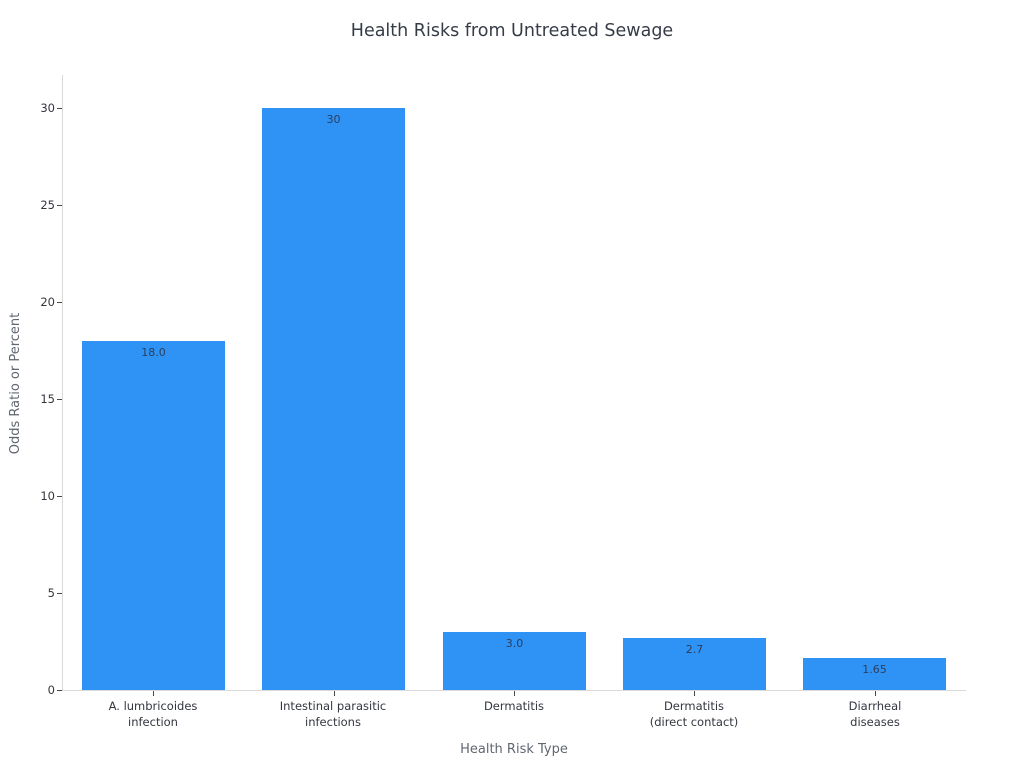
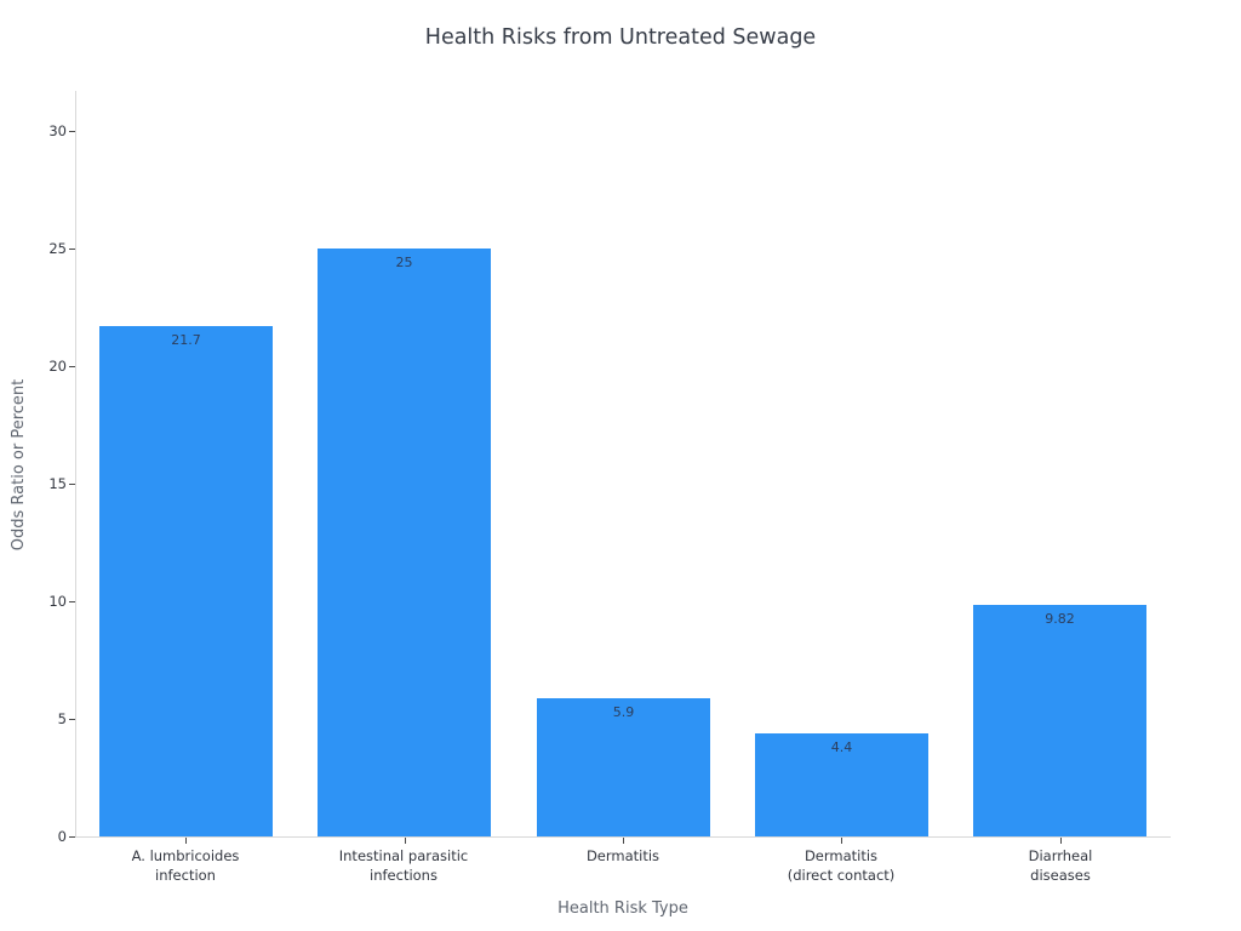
A. lumbricoides infection: 18.0 -> 21.7
Intestinal parasitic infections: 30 -> 25
Dermatitis: 3.0 -> 5.9
Dermatitis (direct contact): 2.7 -> 4.4
Diarrheal diseases: 1.65 -> 9.82
